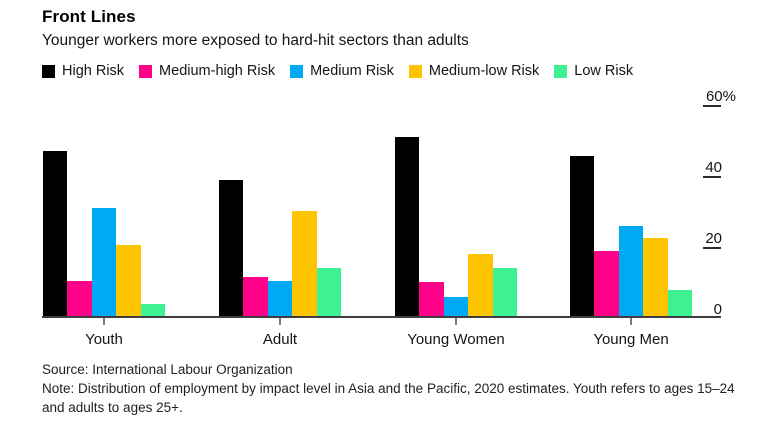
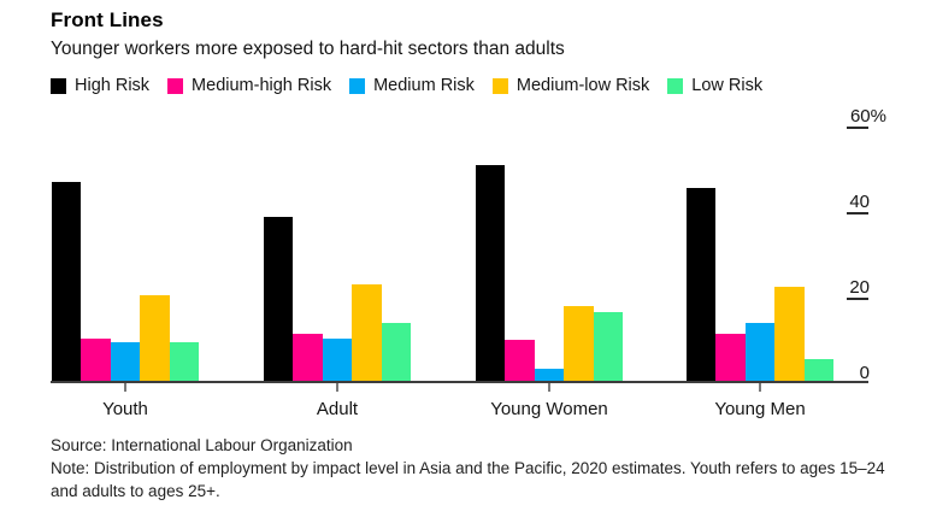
Medium Risk/Youth: 31% -> 10%
Low Risk/Youth: 4% -> 10%
Medium-low Risk/Adult: 30% -> 23%
Medium Risk/Young Women: 6% -> 4%
Low Risk/Young Women: 14% -> 16%
Medium-high Risk/Young Men: 19% -> 12%
Medium Risk/Young Men: 26% -> 14%
Low Risk/Young Men: 8% -> 6%
